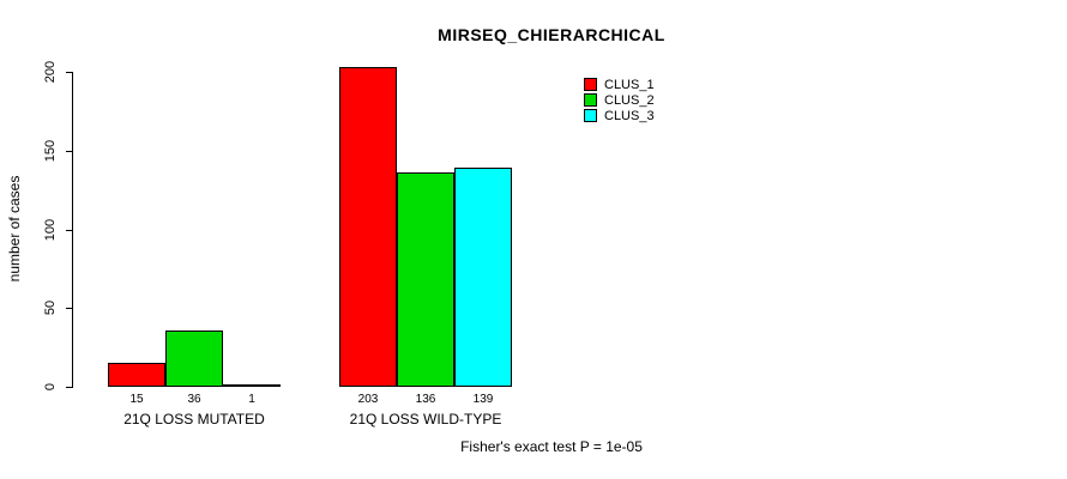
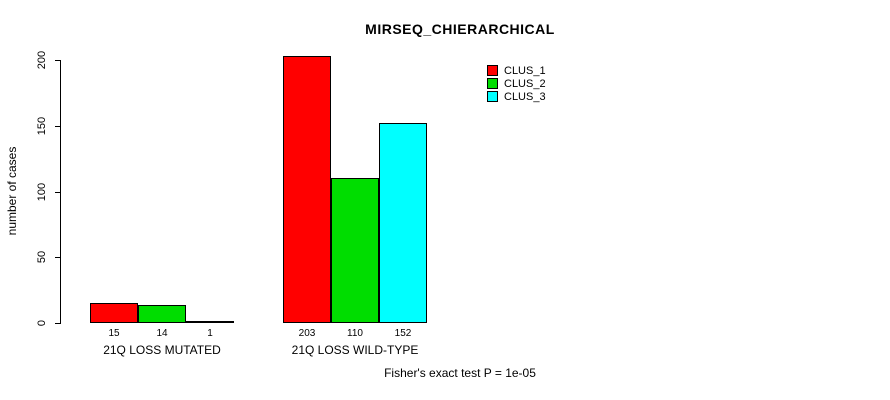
CLUS_2/21Q LOSS MUTATED: 36 -> 14
CLUS_2/21Q LOSS WILD-TYPE: 136 -> 110
CLUS_3/21Q LOSS WILD-TYPE: 139 -> 152
